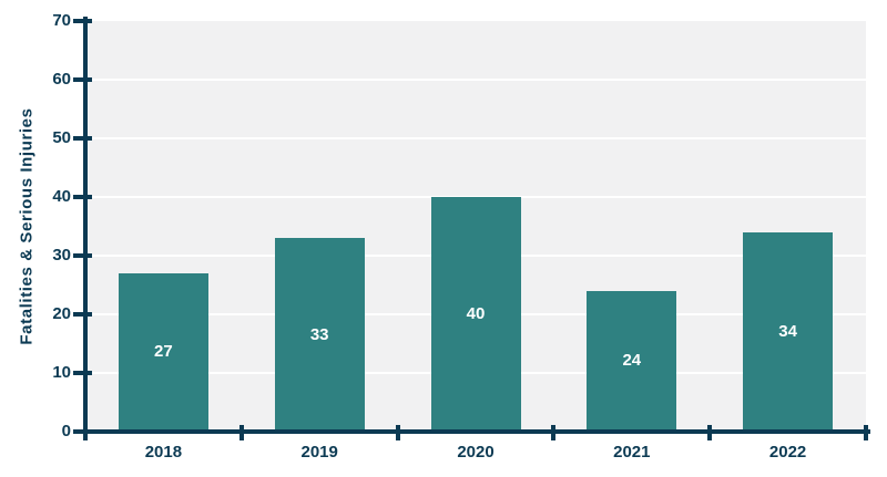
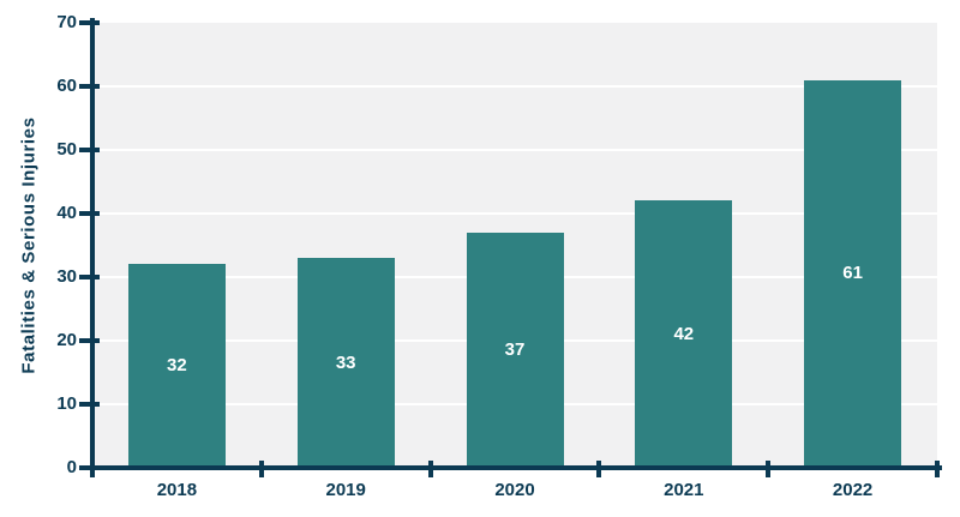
2018: 27 -> 32
2020: 40 -> 37
2021: 24 -> 42
2022: 34 -> 61
